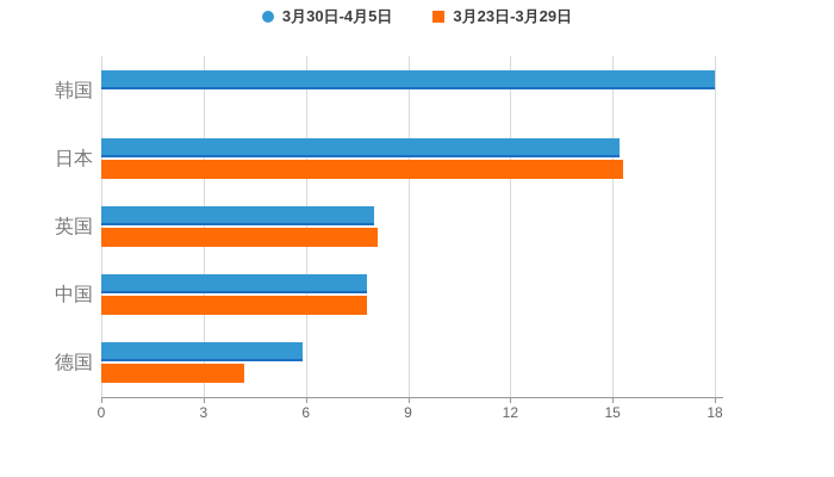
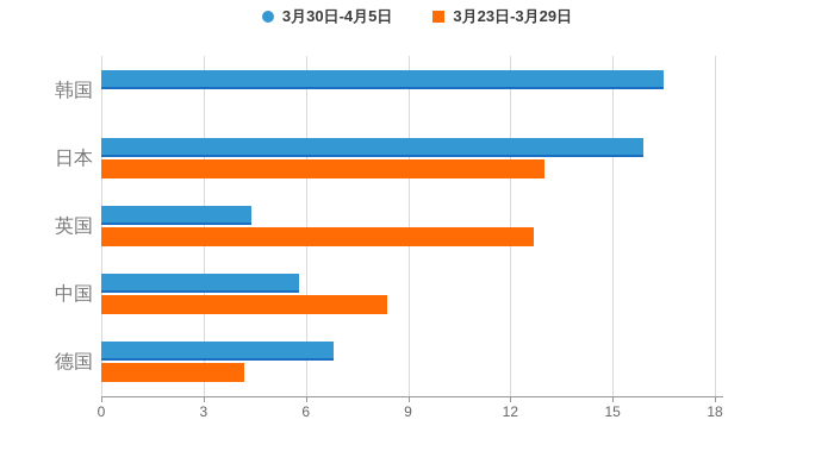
3月30日-4月5日/韩国: 18.0 -> 16.5
3月30日-4月5日/日本: 15.2 -> 15.9
3月23日-3月29日/日本: 15.3 -> 13.0
3月30日-4月5日/英国: 8.0 -> 4.4
3月23日-3月29日/英国: 8.1 -> 12.7
3月30日-4月5日/中国: 7.8 -> 5.8
3月23日-3月29日/中国: 7.8 -> 8.4
3月30日-4月5日/德国: 5.9 -> 6.8
